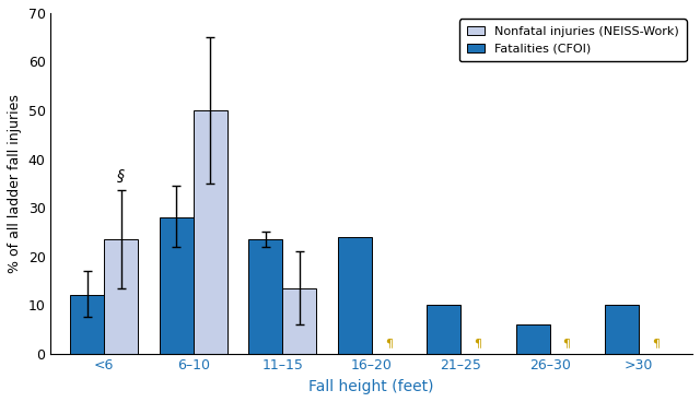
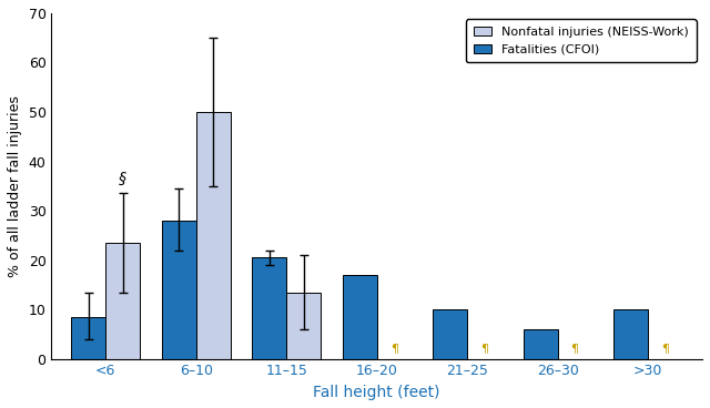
Fatalities (CFOI)/<6: 12.0 -> 8.5
Fatalities (CFOI)/11–15: 23.5 -> 20.5
Fatalities (CFOI)/16–20: 24.0 -> 17.0
